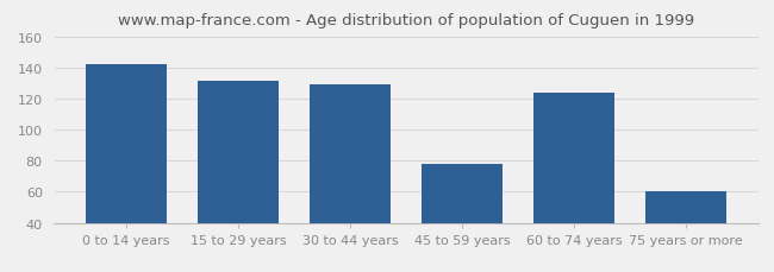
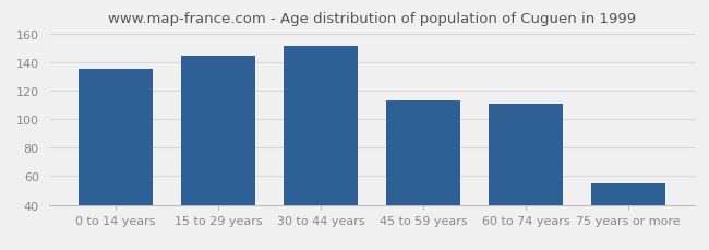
0 to 14 years: 142 -> 135
15 to 29 years: 131 -> 144
30 to 44 years: 129 -> 151
45 to 59 years: 78 -> 113
60 to 74 years: 124 -> 111
75 years or more: 60 -> 55
